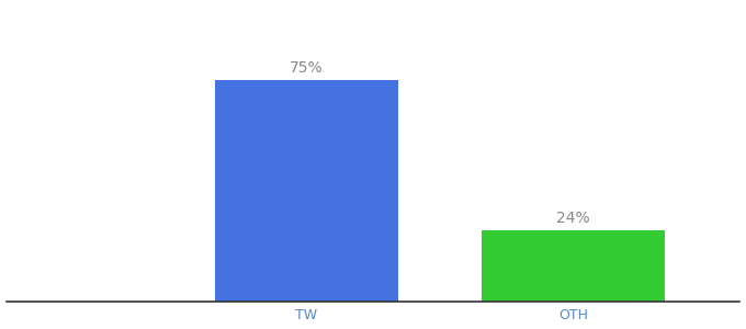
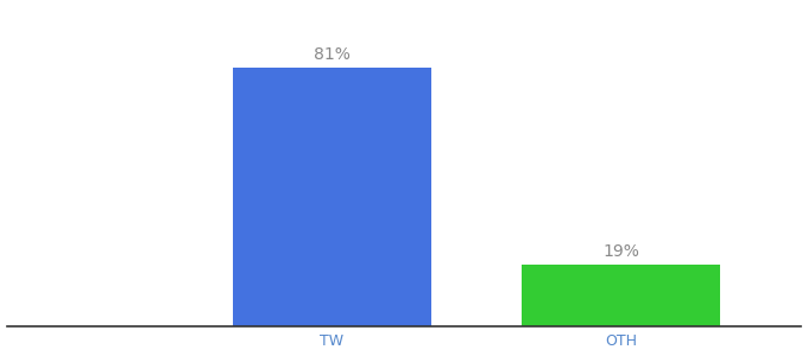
TW: 75% -> 81%
OTH: 24% -> 19%
